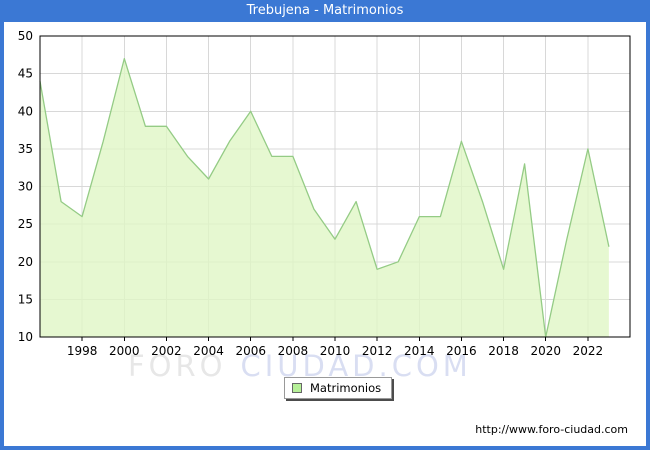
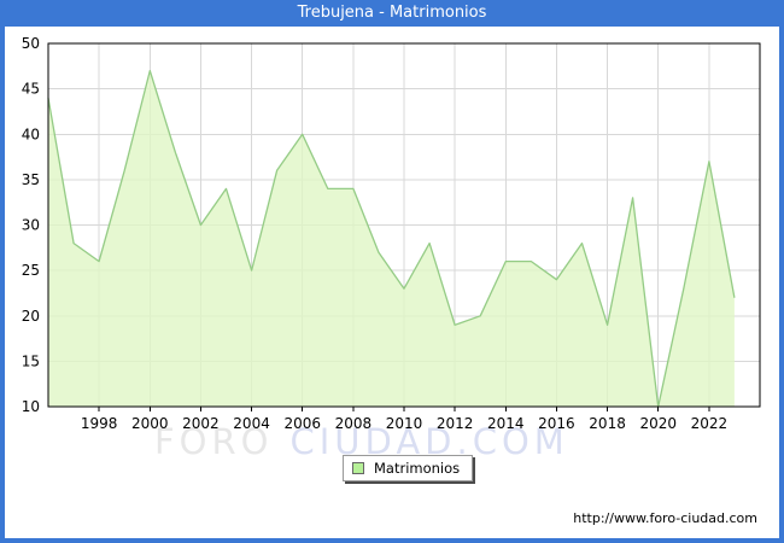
2002: 38 -> 30
2004: 31 -> 25
2016: 36 -> 24
2022: 35 -> 37
